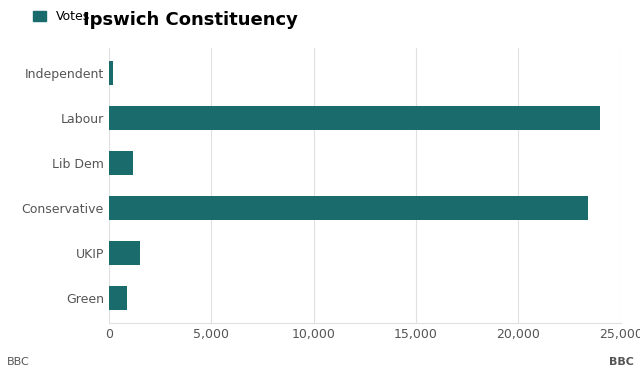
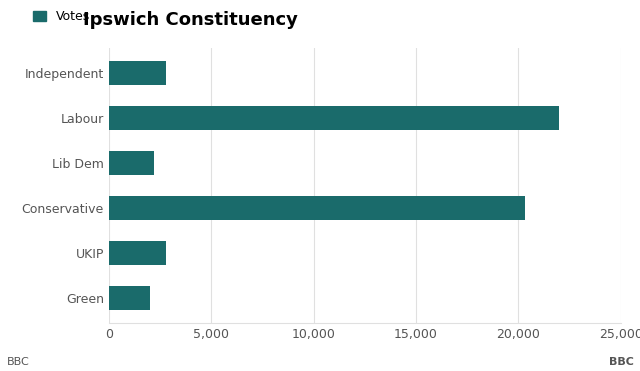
Independent: 200 -> 2,800
Labour: 24,000 -> 22,000
Lib Dem: 1,200 -> 2,200
Conservative: 23,400 -> 20,300
UKIP: 1,500 -> 2,800
Green: 900 -> 2,000
